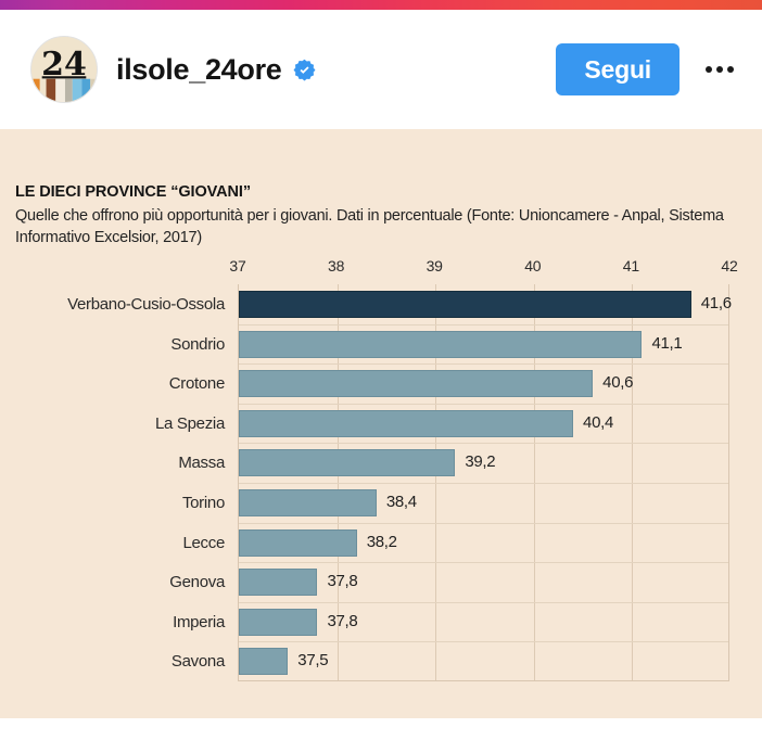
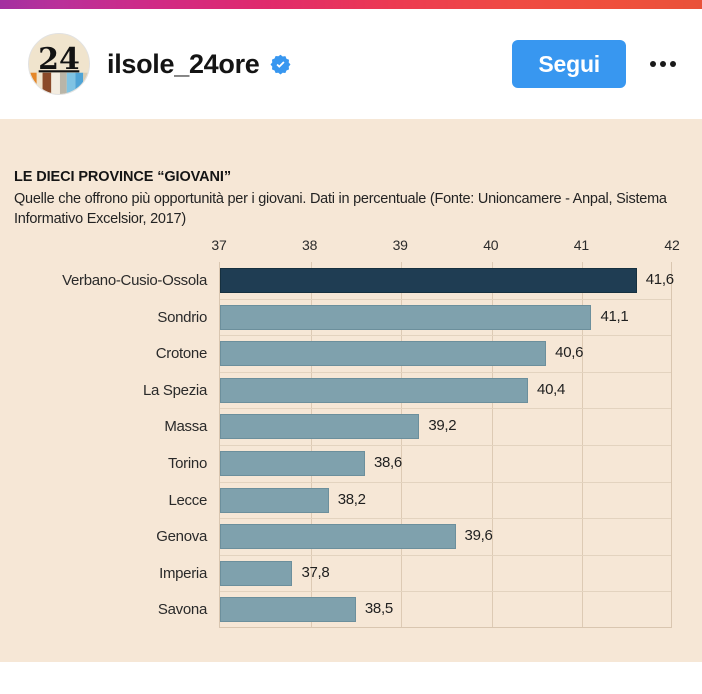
Torino: 38,4 -> 38,6
Genova: 37,8 -> 39,6
Savona: 37,5 -> 38,5
